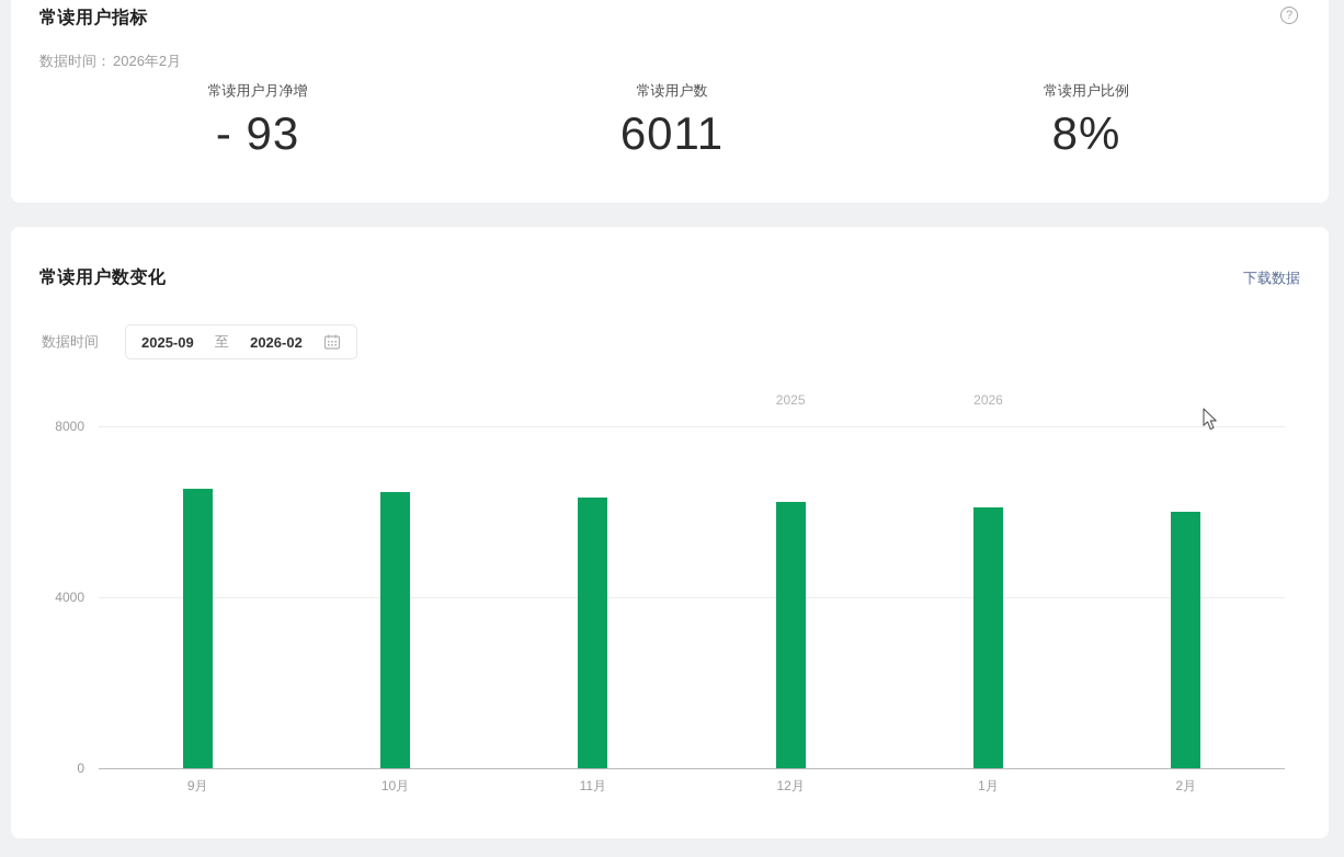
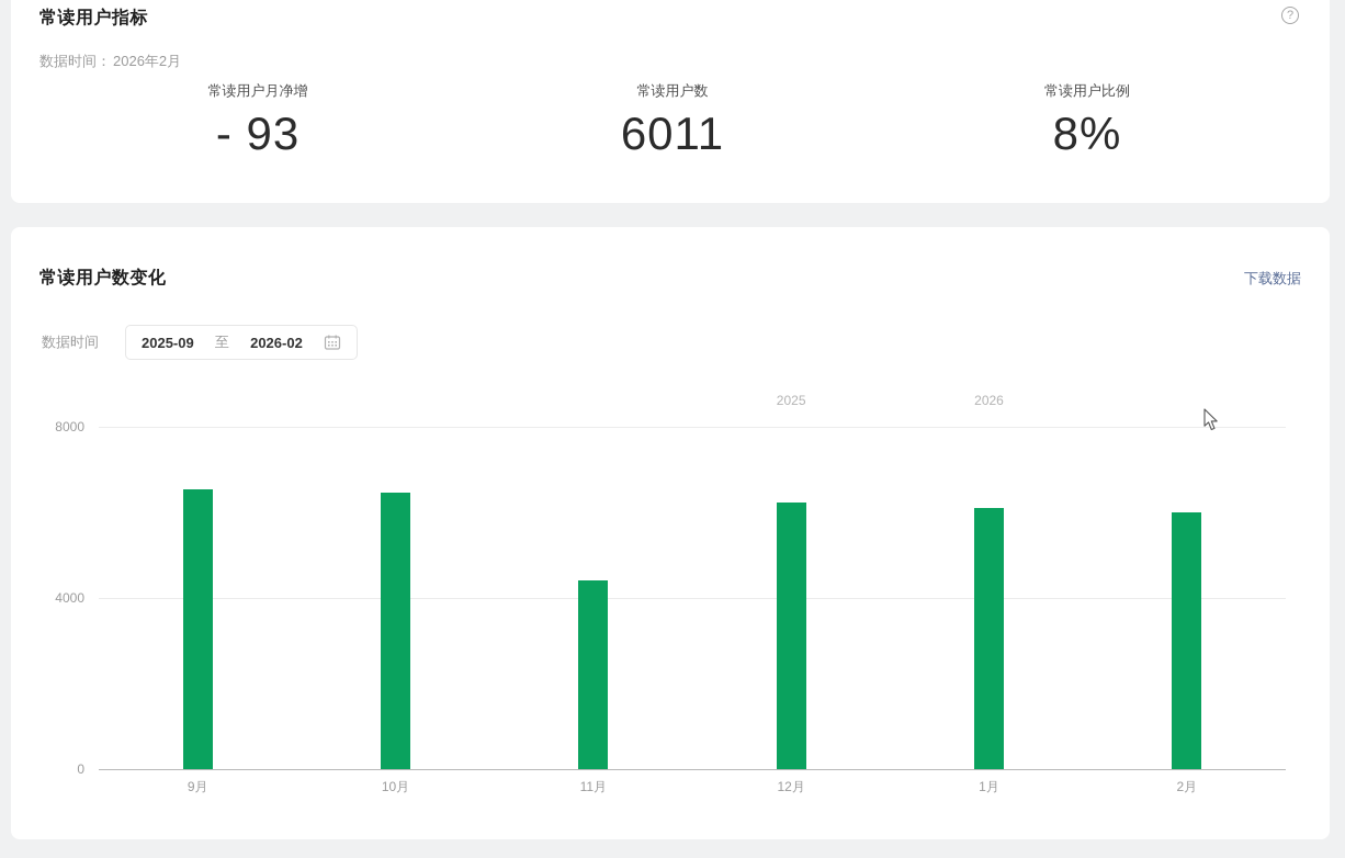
11月: 6300 -> 4400
